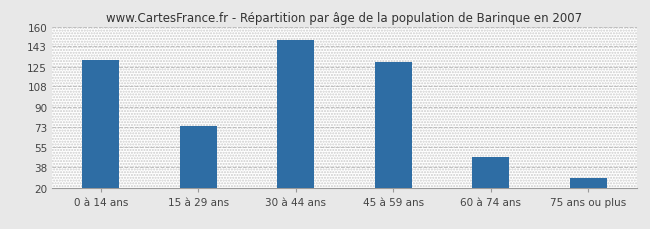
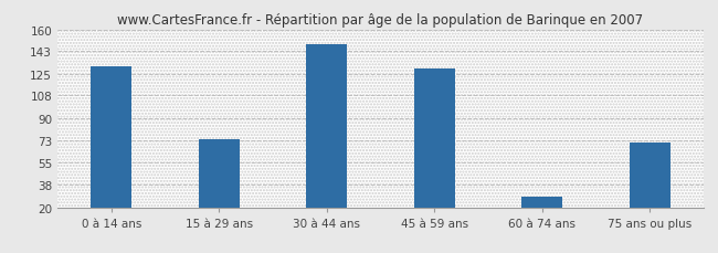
60 à 74 ans: 47 -> 28
75 ans ou plus: 28 -> 71
